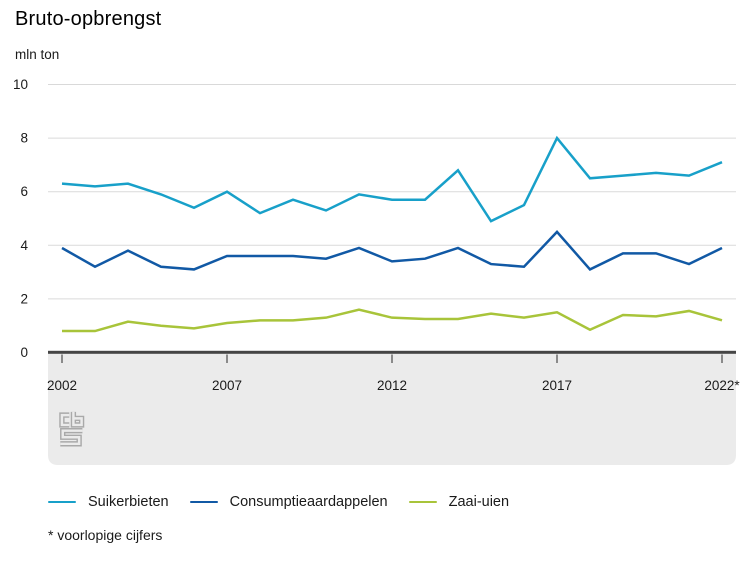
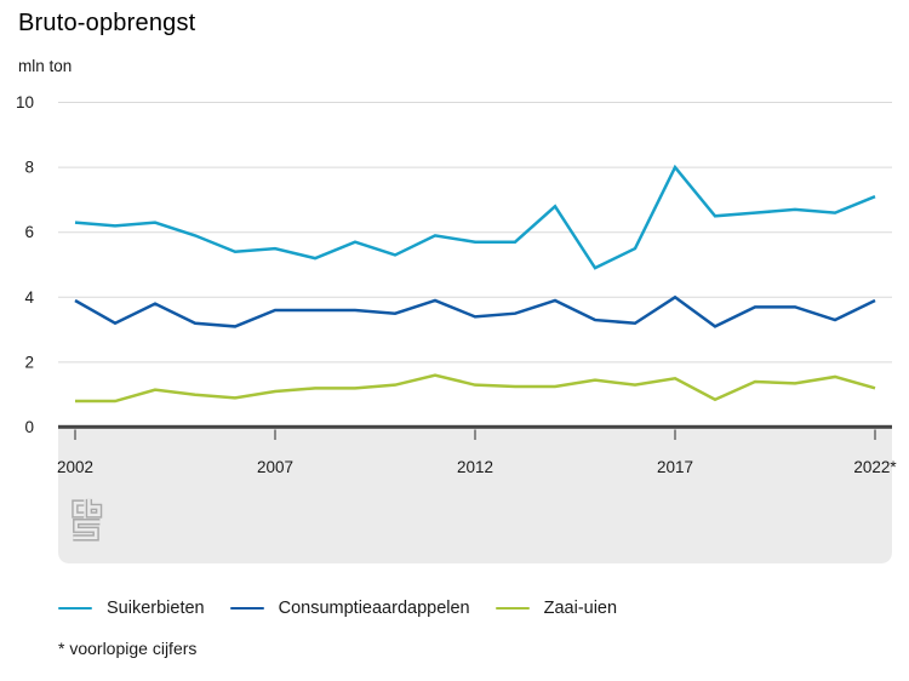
Suikerbieten/2007: 6.0 -> 5.5
Consumptieaardappelen/2017: 4.5 -> 4.0
